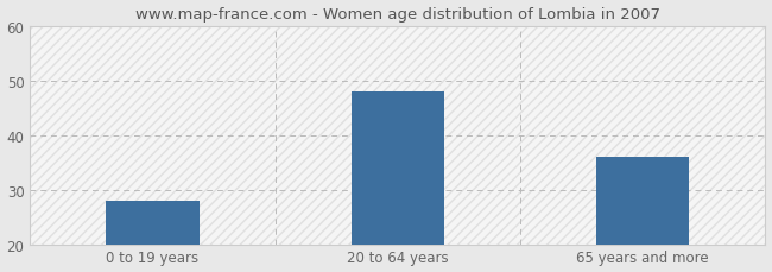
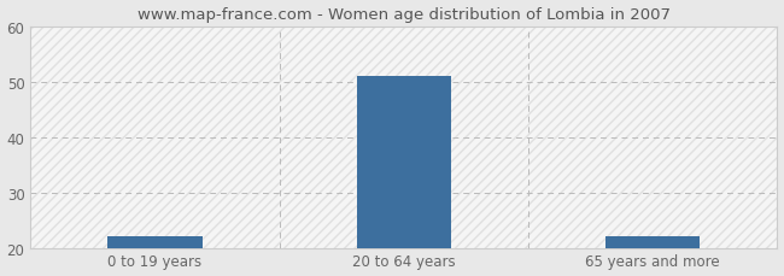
0 to 19 years: 28 -> 22
20 to 64 years: 48 -> 51
65 years and more: 36 -> 22
